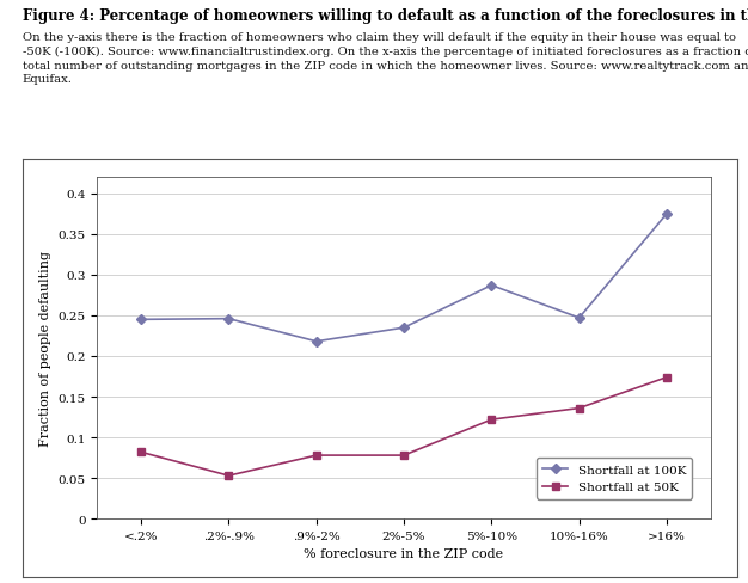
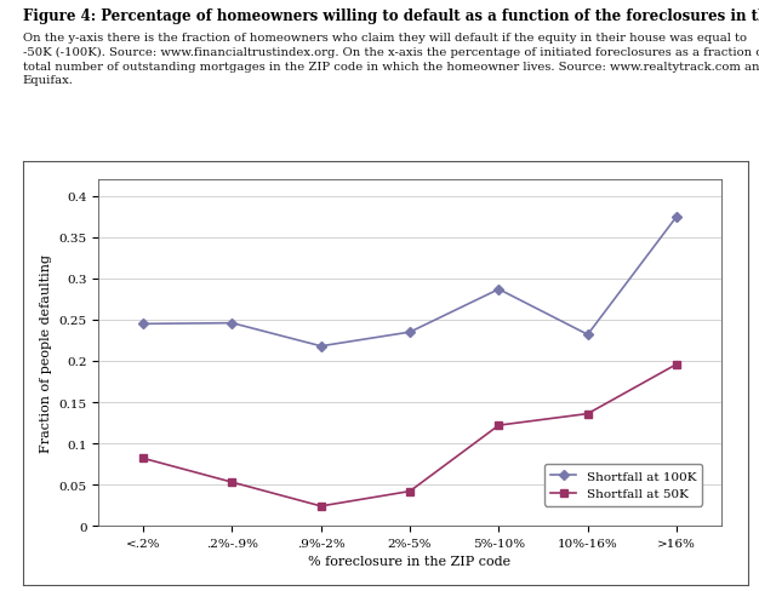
Shortfall at 50K/.9%-2%: 0.078 -> 0.024
Shortfall at 50K/2%-5%: 0.078 -> 0.042
Shortfall at 100K/10%-16%: 0.247 -> 0.232
Shortfall at 50K/>16%: 0.174 -> 0.196
